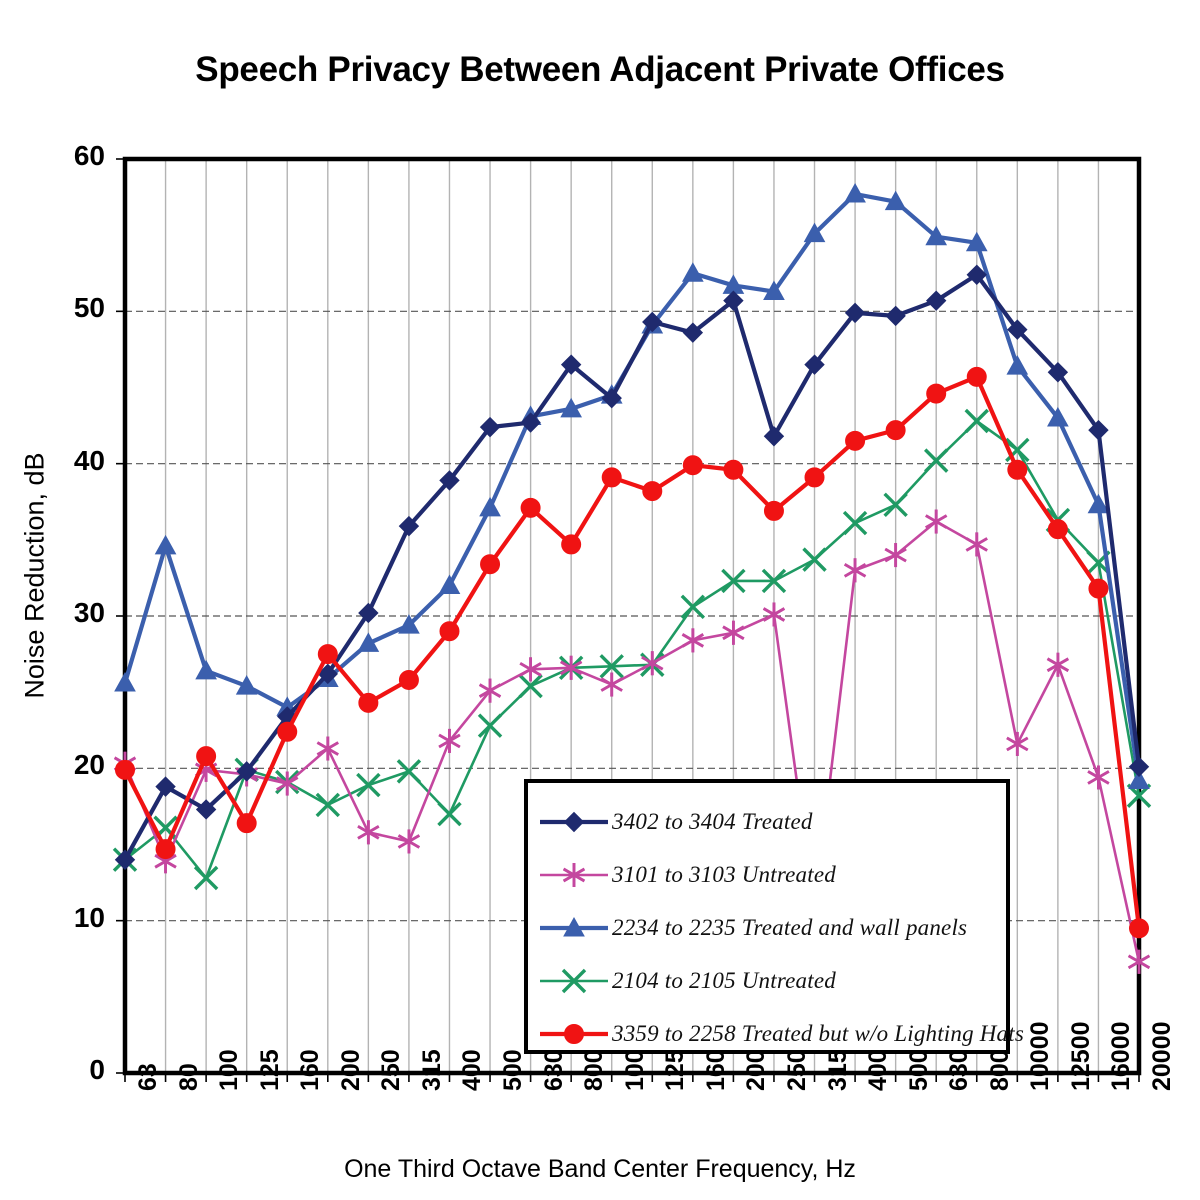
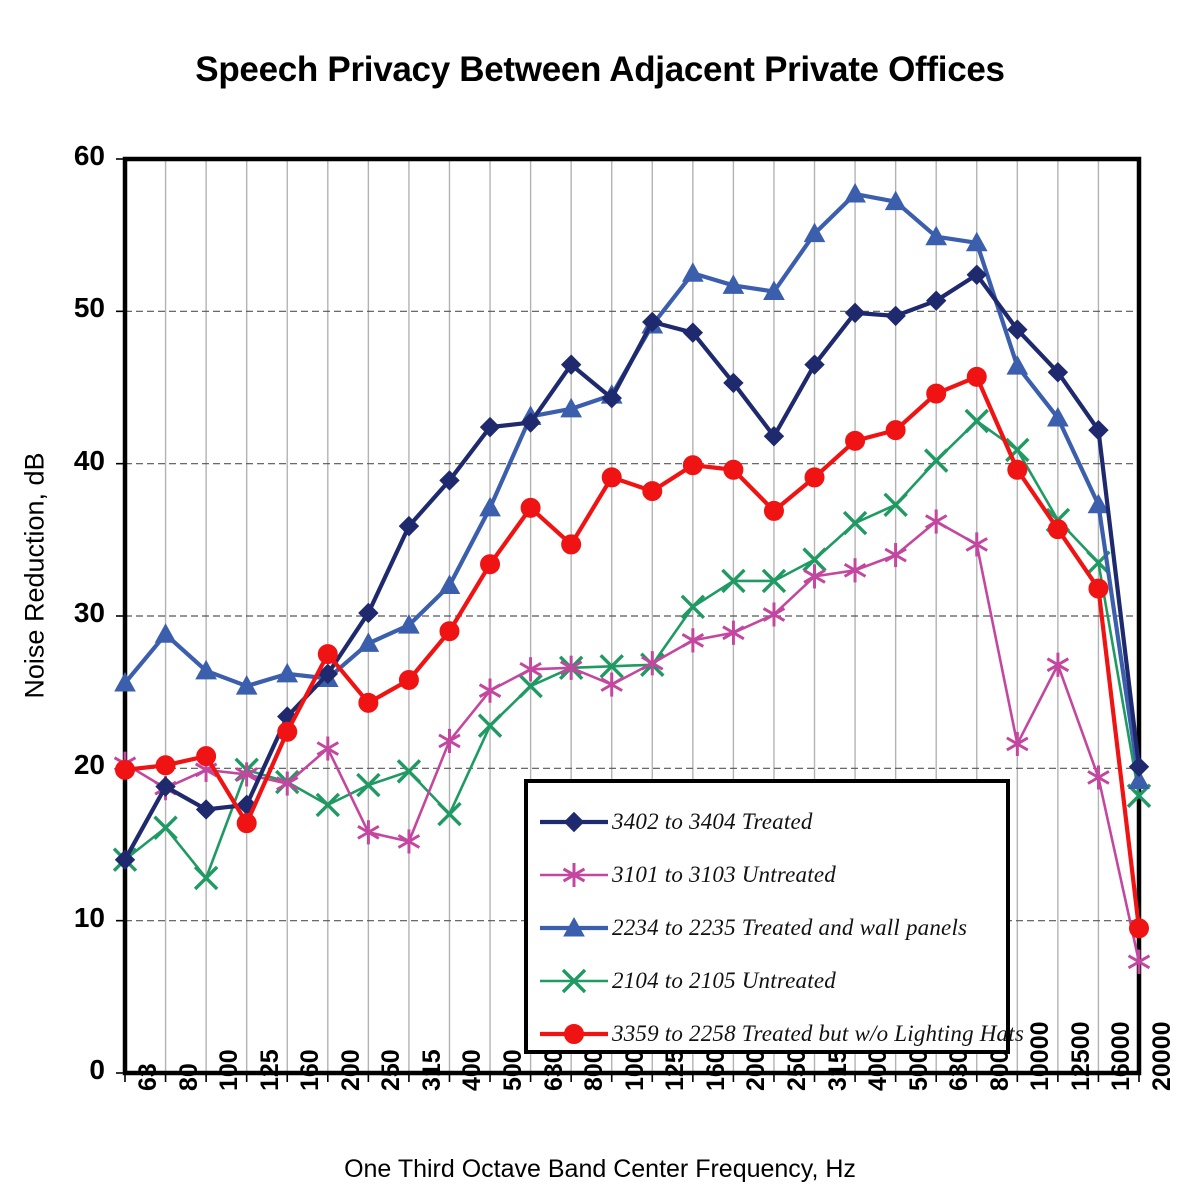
3101 to 3103 Untreated/80: 13.9 -> 18.7
2234 to 2235 Treated and wall panels/80: 34.6 -> 28.8
3359 to 2258 Treated but w/o Lighting Hats/80: 14.7 -> 20.2
3402 to 3404 Treated/125: 19.8 -> 17.6
2234 to 2235 Treated and wall panels/160: 24.0 -> 26.2
3402 to 3404 Treated/2000: 50.7 -> 45.3
3101 to 3103 Untreated/3150: 10.7 -> 32.6
